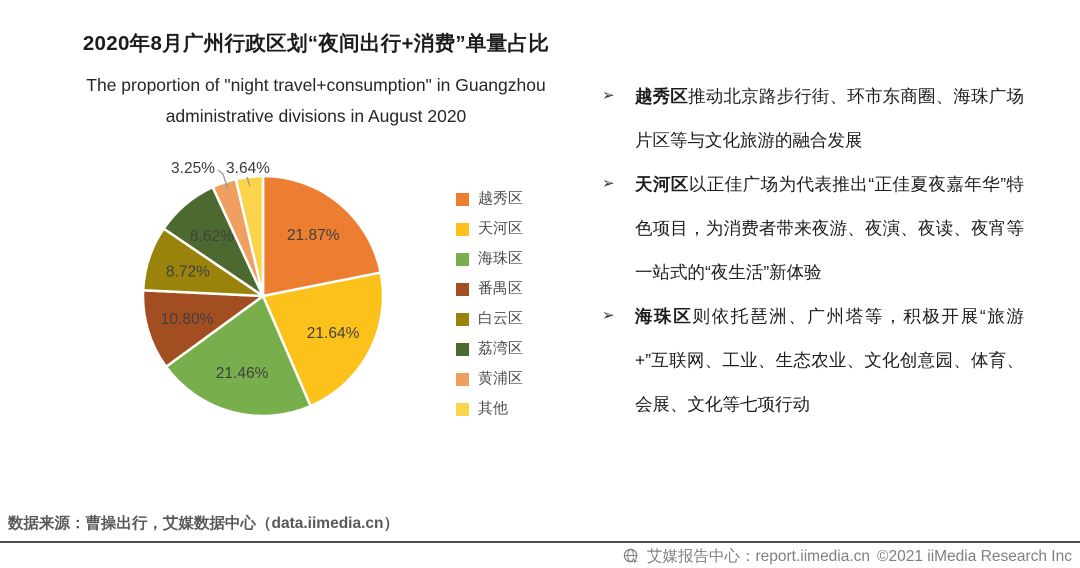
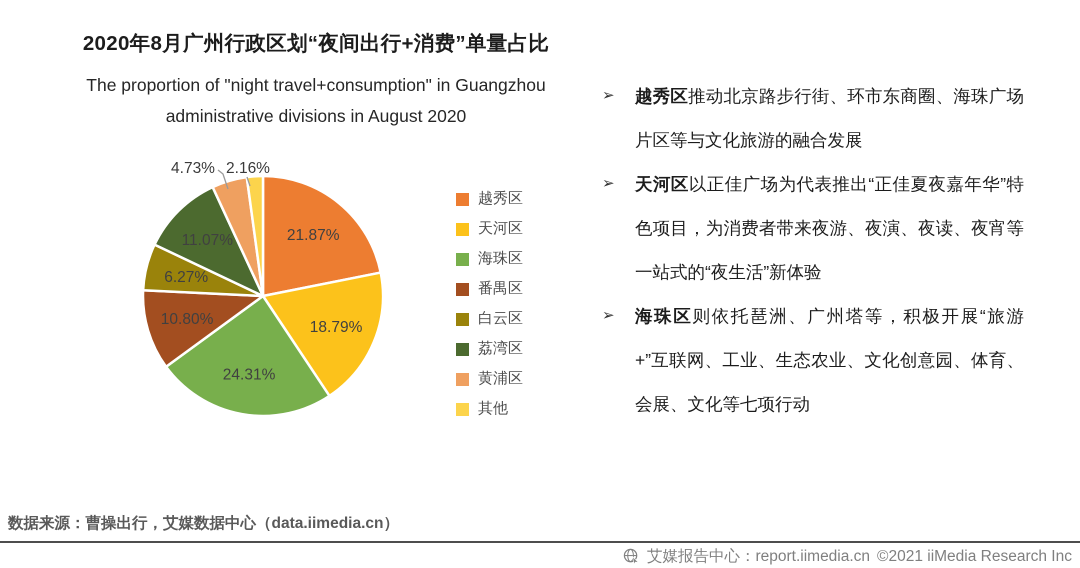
天河区: 21.64% -> 18.79%
海珠区: 21.46% -> 24.31%
白云区: 8.72% -> 6.27%
荔湾区: 8.62% -> 11.07%
黄浦区: 3.25% -> 4.73%
其他: 3.64% -> 2.16%
